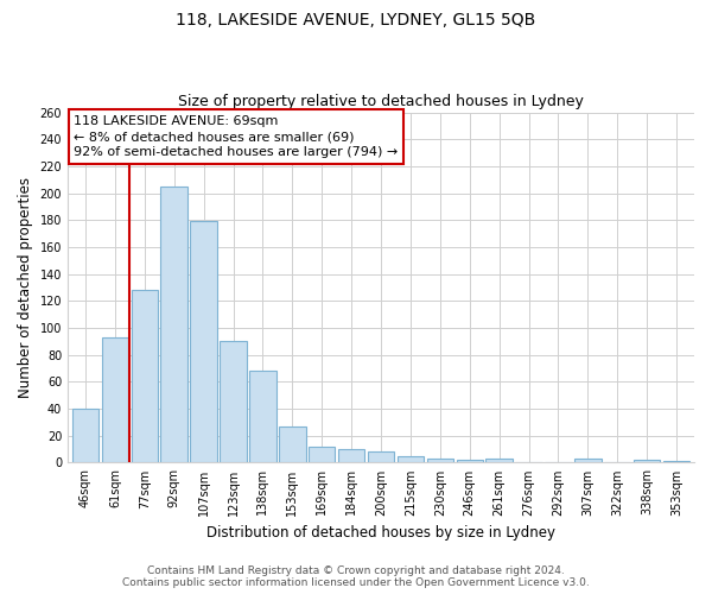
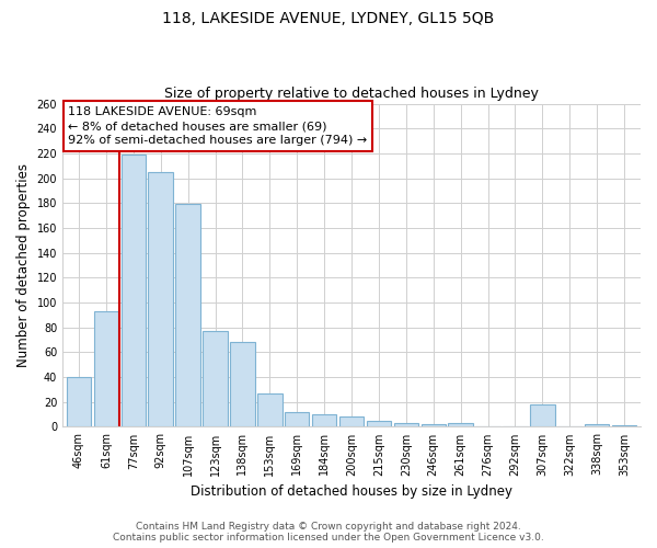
77sqm: 128 -> 219
123sqm: 90 -> 77
307sqm: 3 -> 18
